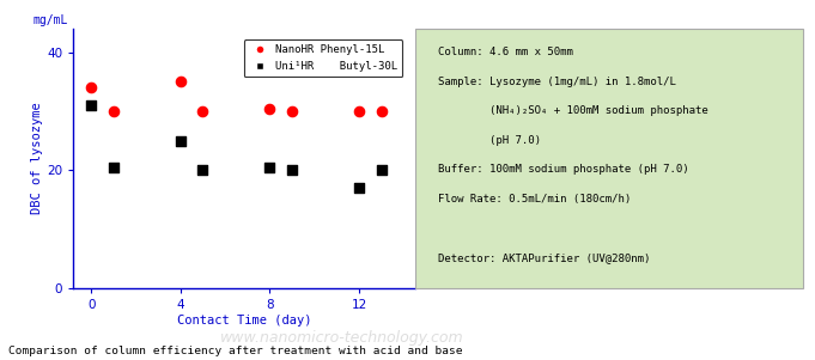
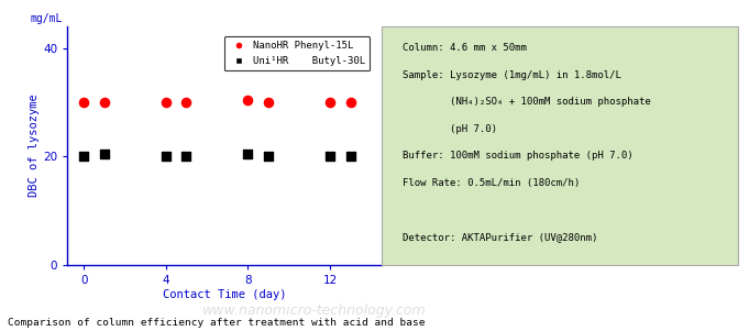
NanoHR Phenyl-15L/0: 34.0 -> 30.0
Uni¹HR Butyl-30L/0: 31.0 -> 20.0
NanoHR Phenyl-15L/4: 35.0 -> 30.0
Uni¹HR Butyl-30L/4: 25.0 -> 20.0
Uni¹HR Butyl-30L/12: 17.0 -> 20.0
